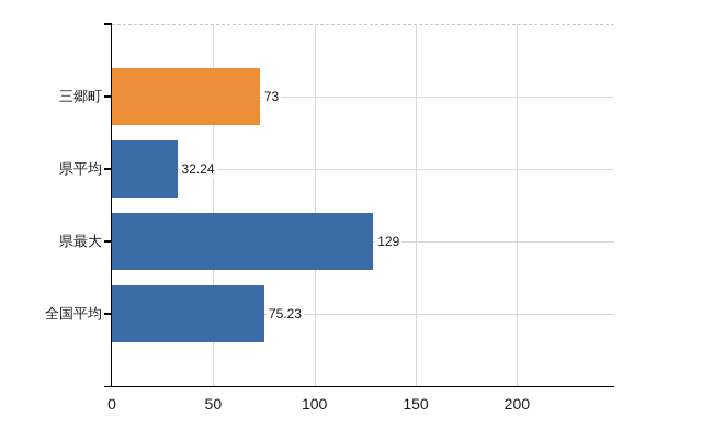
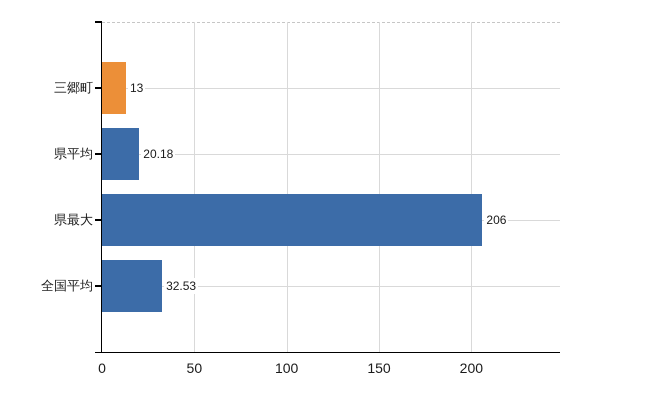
三郷町: 73 -> 13
県平均: 32.24 -> 20.18
県最大: 129 -> 206
全国平均: 75.23 -> 32.53
